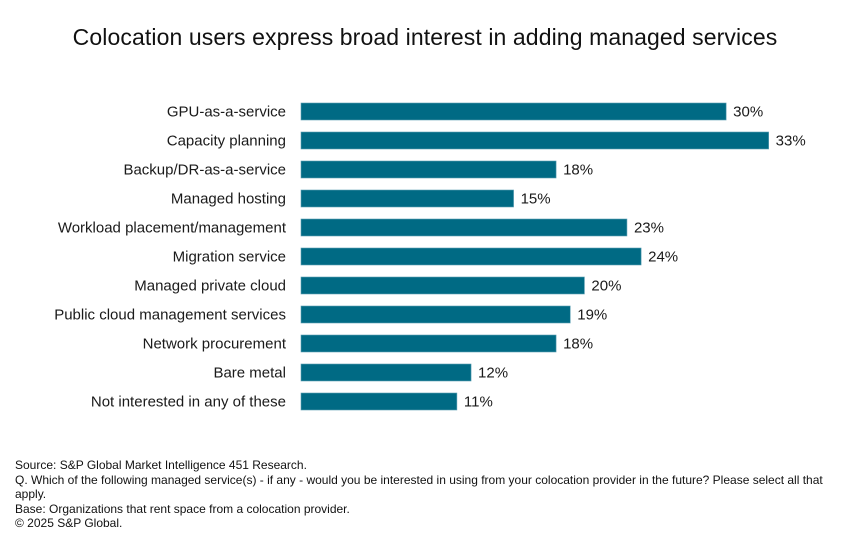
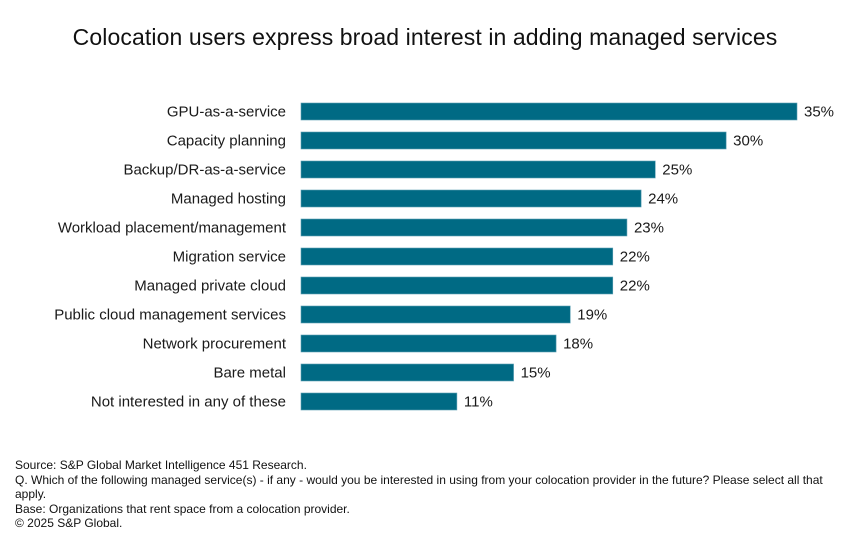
GPU-as-a-service: 30% -> 35%
Capacity planning: 33% -> 30%
Backup/DR-as-a-service: 18% -> 25%
Managed hosting: 15% -> 24%
Migration service: 24% -> 22%
Managed private cloud: 20% -> 22%
Bare metal: 12% -> 15%
